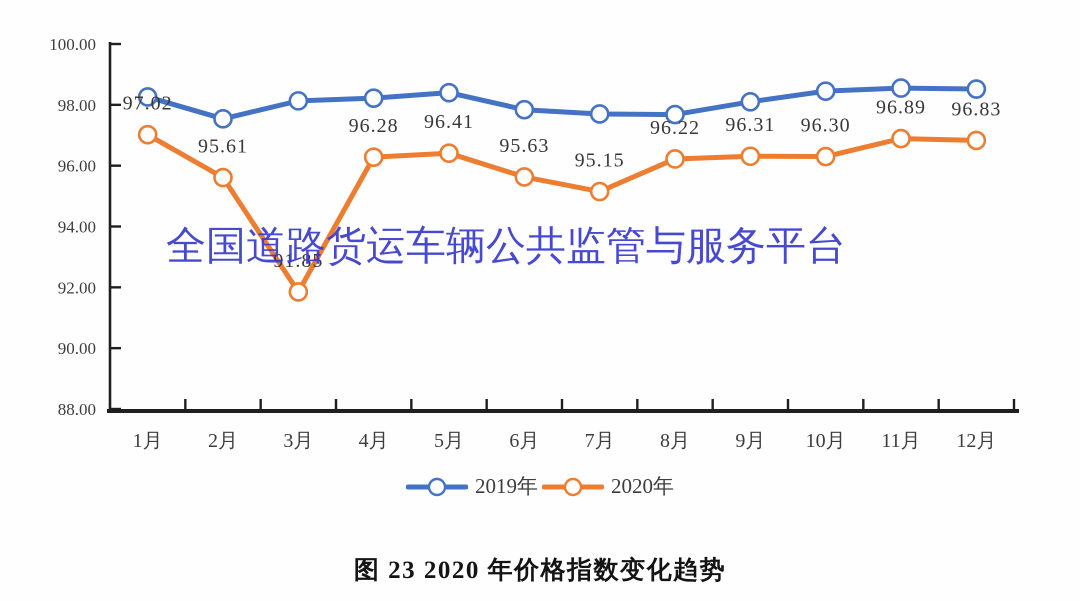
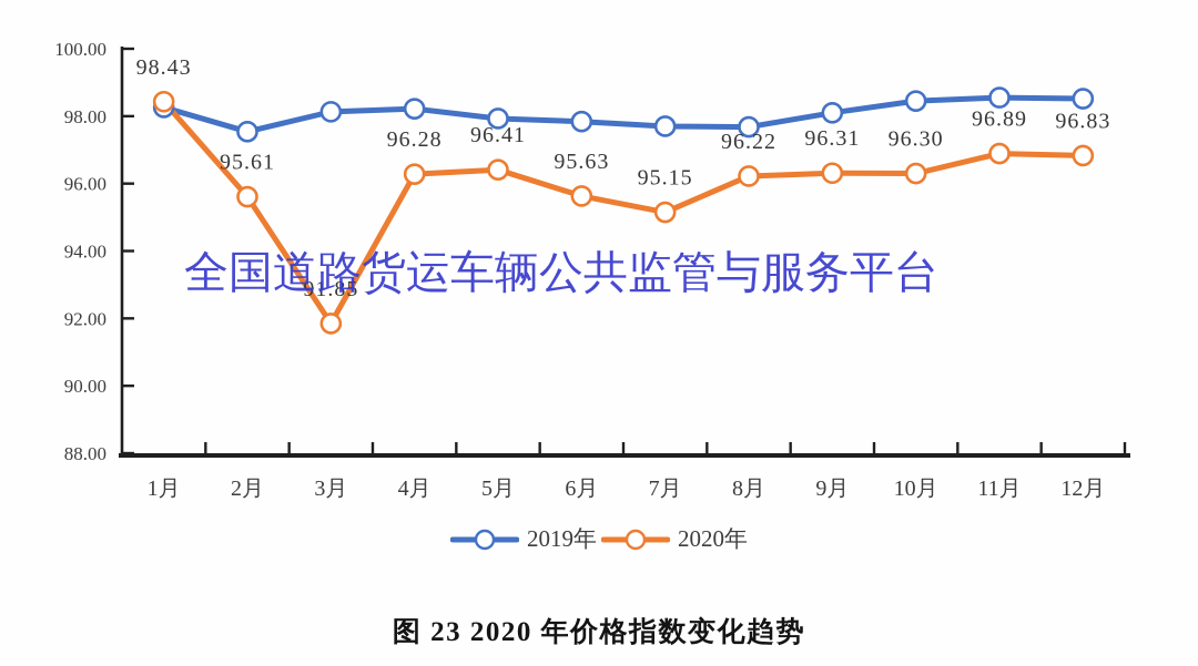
2020年/1月: 97.02 -> 98.43
2019年/5月: 98.4 -> 97.9
